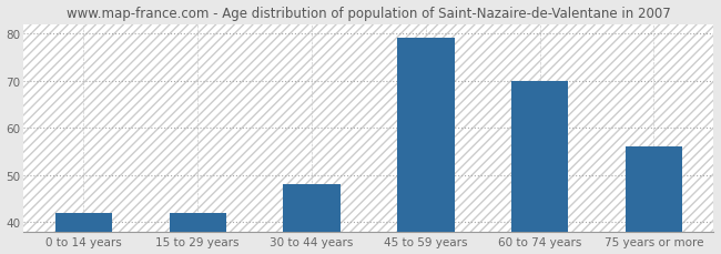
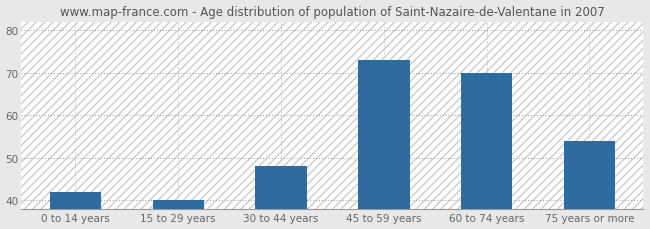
15 to 29 years: 42 -> 40
45 to 59 years: 79 -> 73
75 years or more: 56 -> 54
